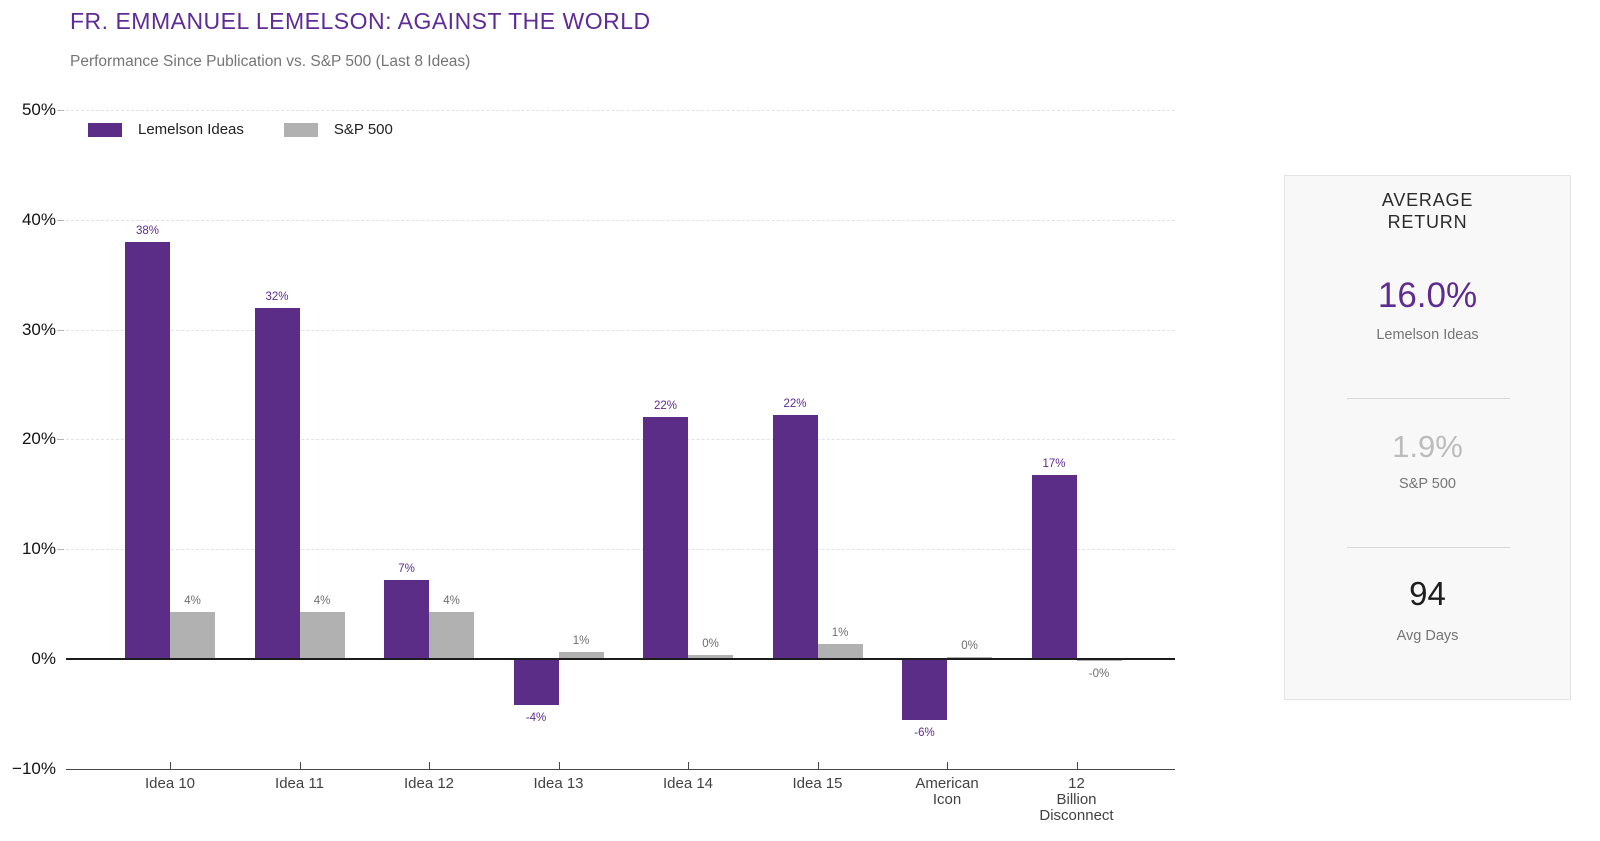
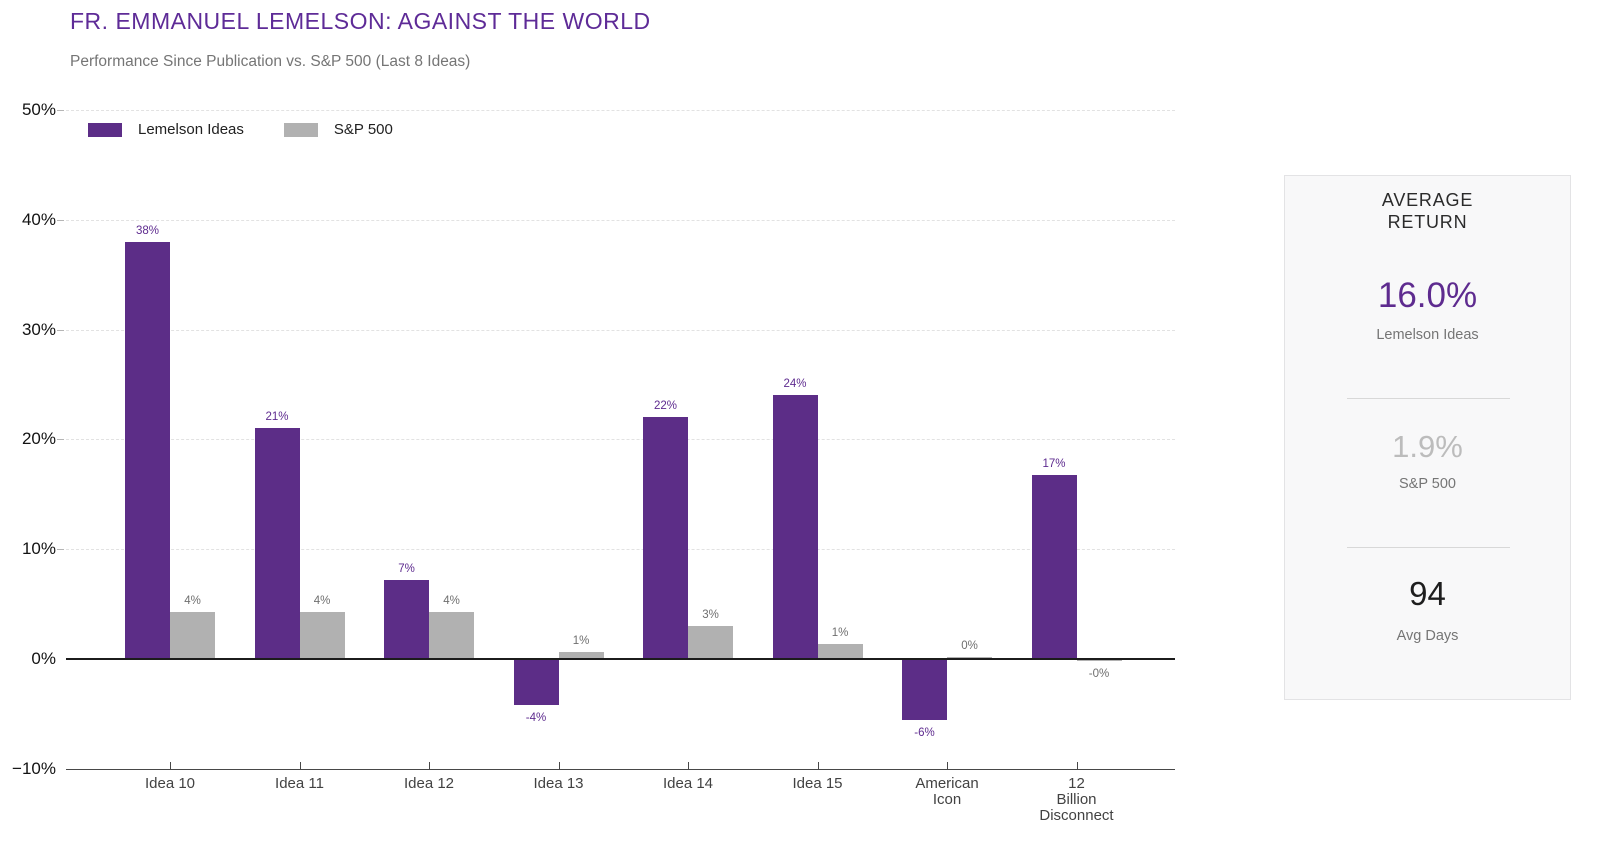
Lemelson Ideas/Idea 11: 32% -> 21%
S&P 500/Idea 14: 0% -> 3%
Lemelson Ideas/Idea 15: 22% -> 24%
